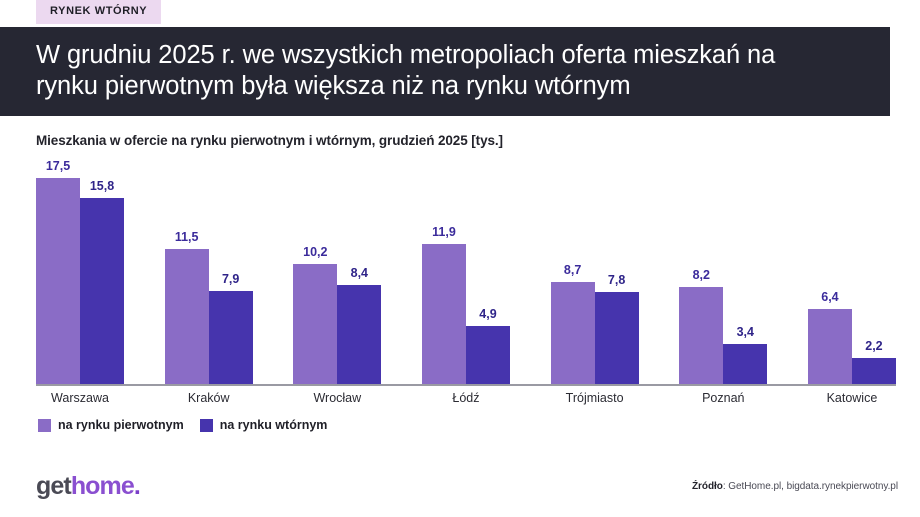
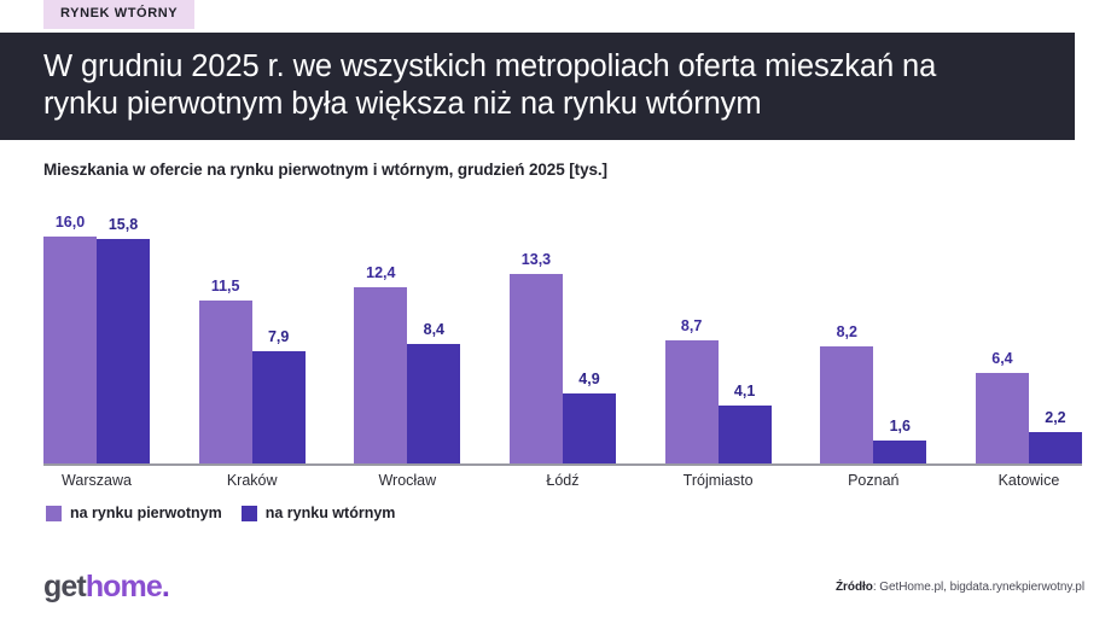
na rynku pierwotnym/Warszawa: 17,5 -> 16,0
na rynku pierwotnym/Wrocław: 10,2 -> 12,4
na rynku pierwotnym/Łódź: 11,9 -> 13,3
na rynku wtórnym/Trójmiasto: 7,8 -> 4,1
na rynku wtórnym/Poznań: 3,4 -> 1,6
